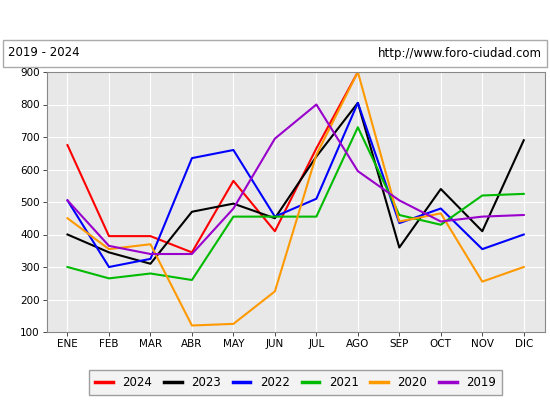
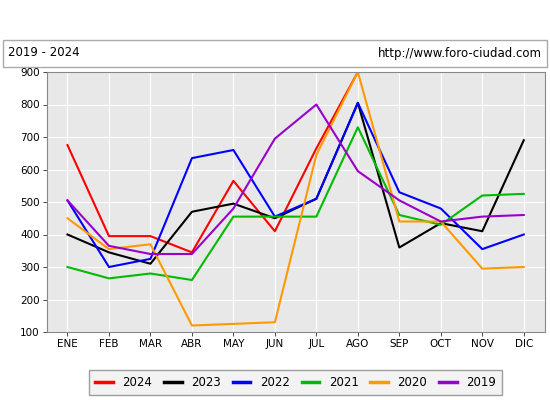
2020/JUN: 225 -> 130
2023/JUL: 640 -> 510
2022/SEP: 435 -> 530
2023/OCT: 540 -> 435
2020/OCT: 465 -> 440
2020/NOV: 255 -> 295
